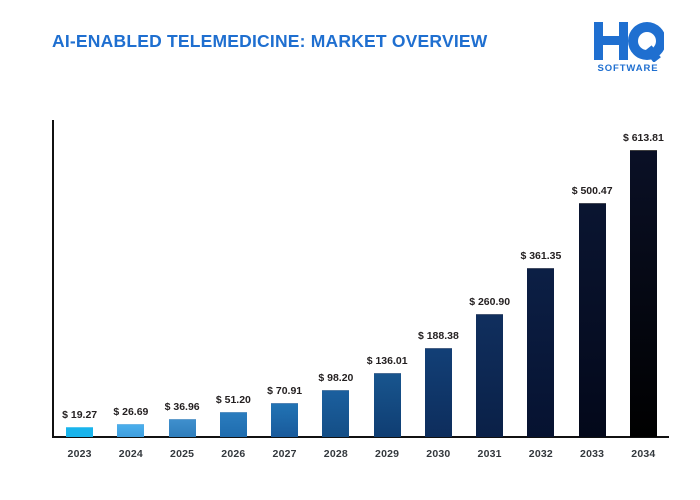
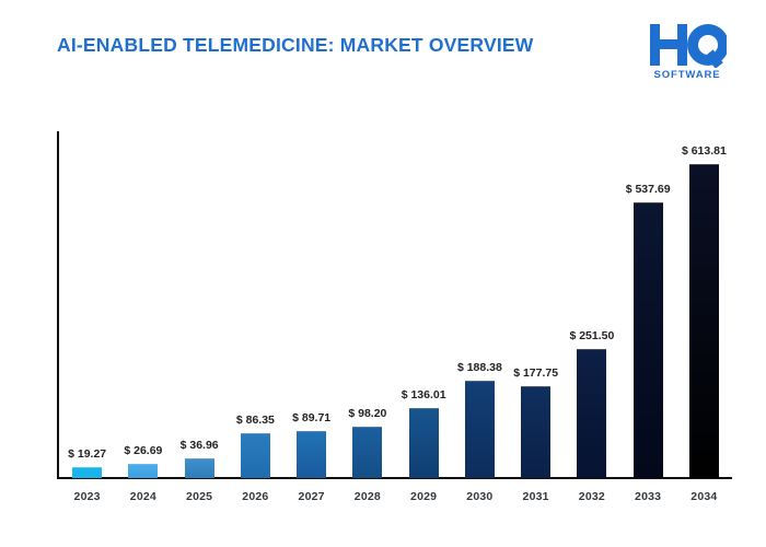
2026: 51.20 -> 86.35
2027: 70.91 -> 89.71
2031: 260.90 -> 177.75
2032: 361.35 -> 251.50
2033: 500.47 -> 537.69
